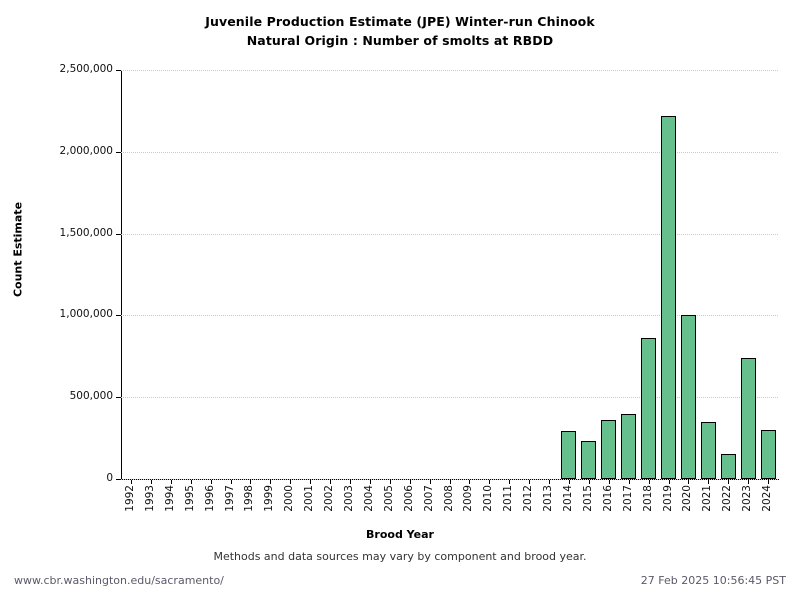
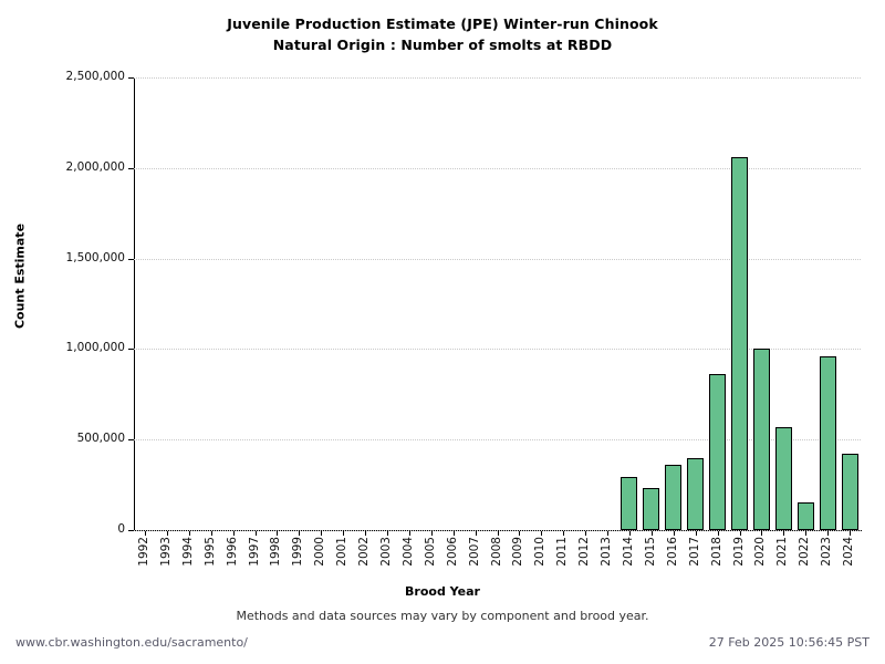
2019: 2220000 -> 2060000
2021: 350000 -> 570000
2023: 740000 -> 960000
2024: 300000 -> 420000
